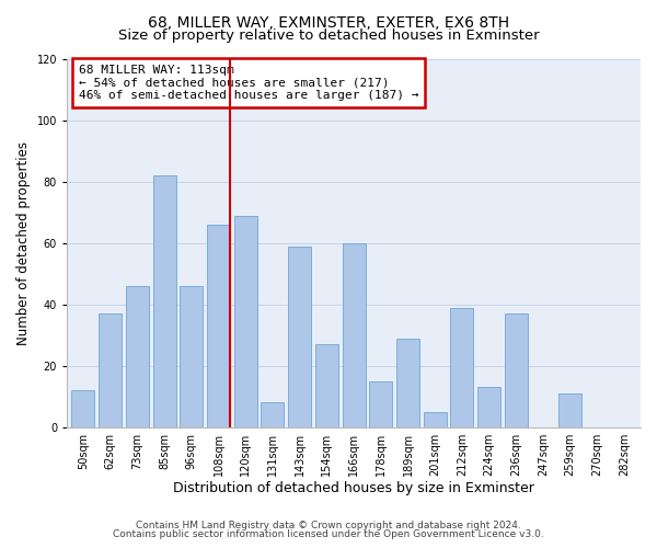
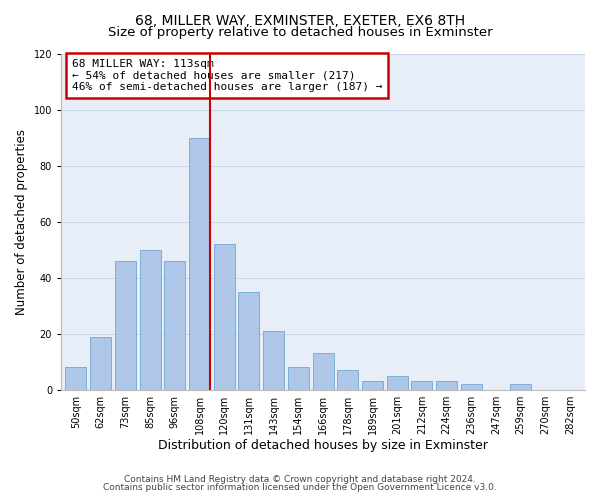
50sqm: 12 -> 8
62sqm: 37 -> 19
85sqm: 82 -> 50
108sqm: 66 -> 90
120sqm: 69 -> 52
131sqm: 8 -> 35
143sqm: 59 -> 21
154sqm: 27 -> 8
166sqm: 60 -> 13
178sqm: 15 -> 7
189sqm: 29 -> 3
212sqm: 39 -> 3
224sqm: 13 -> 3
236sqm: 37 -> 2
259sqm: 11 -> 2
